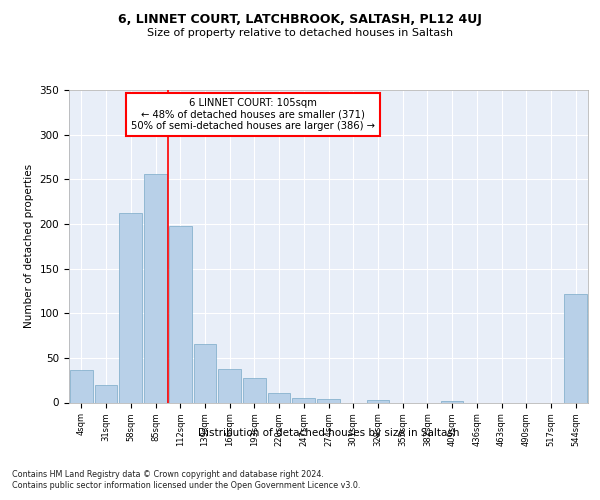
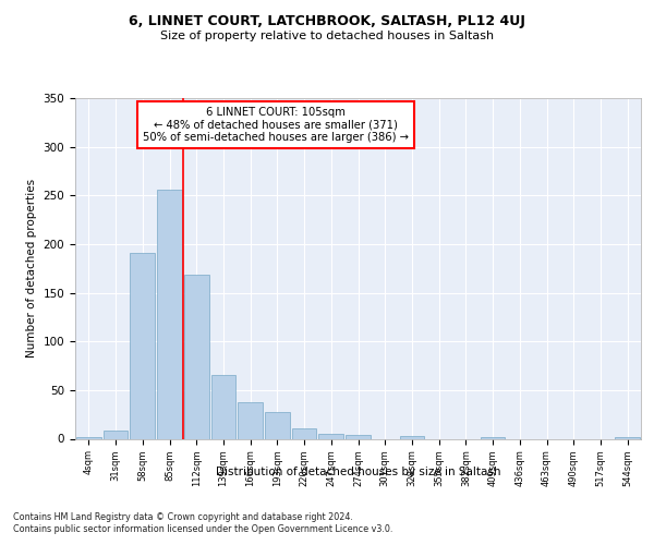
4sqm: 36 -> 2
31sqm: 20 -> 8
58sqm: 212 -> 191
112sqm: 198 -> 168
544sqm: 122 -> 2
